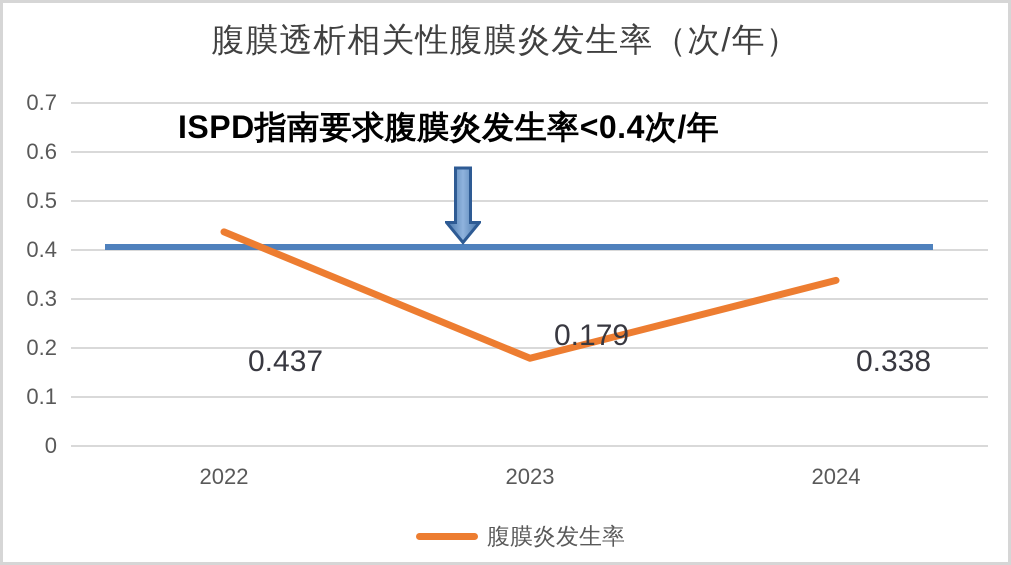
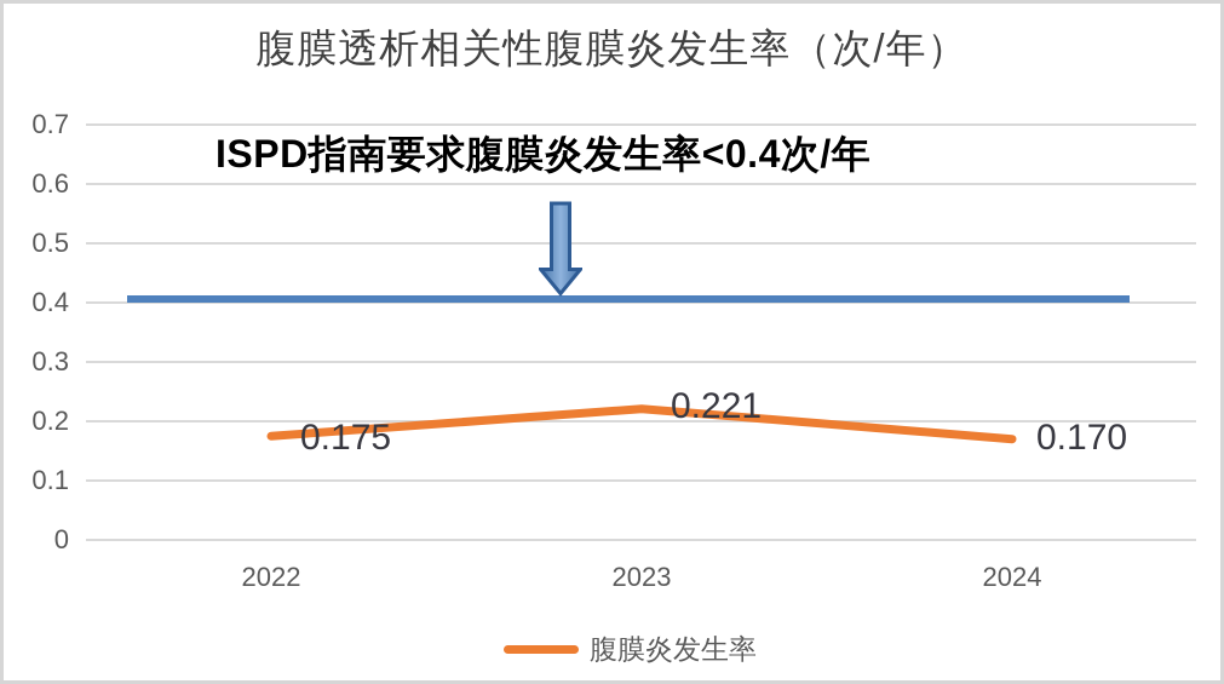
2022: 0.437 -> 0.175
2023: 0.179 -> 0.221
2024: 0.338 -> 0.170
